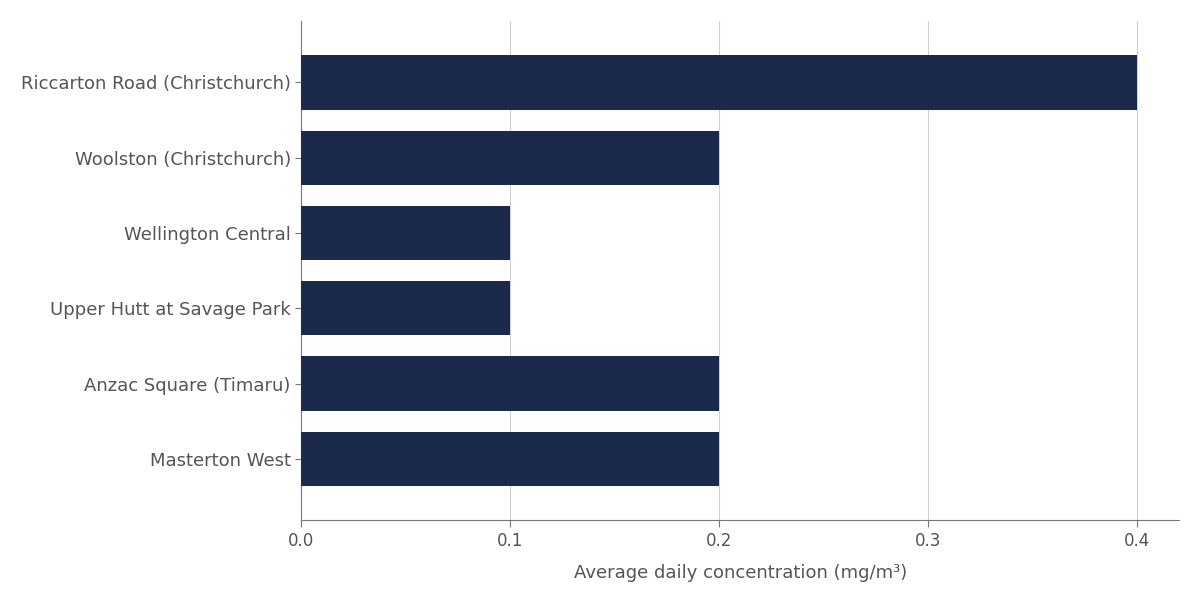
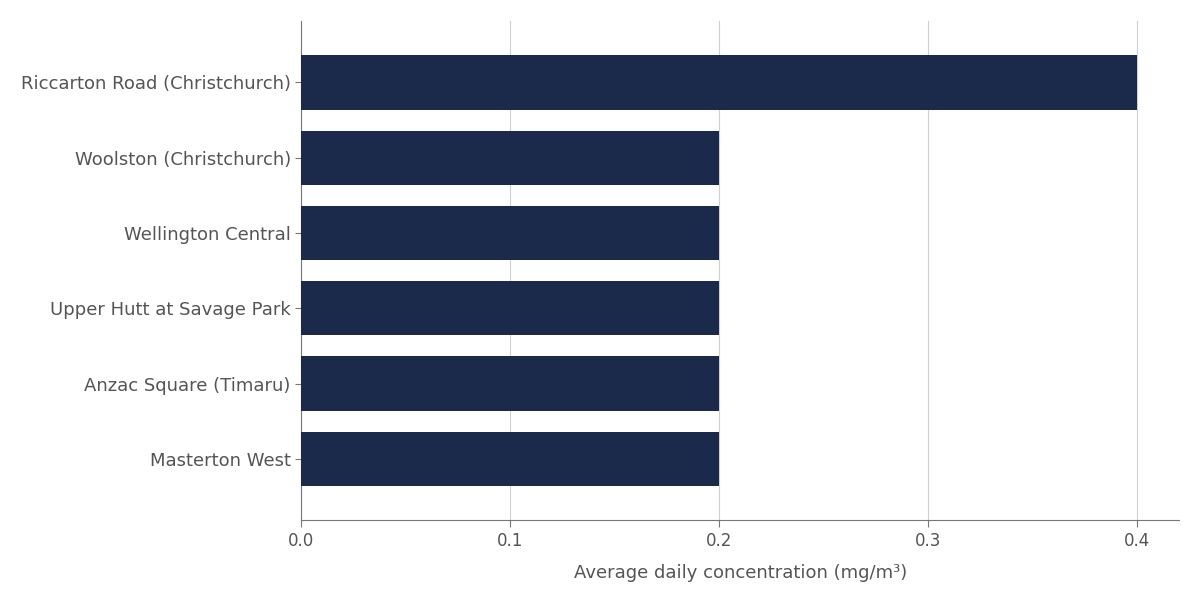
Wellington Central: 0.1 -> 0.2
Upper Hutt at Savage Park: 0.1 -> 0.2
